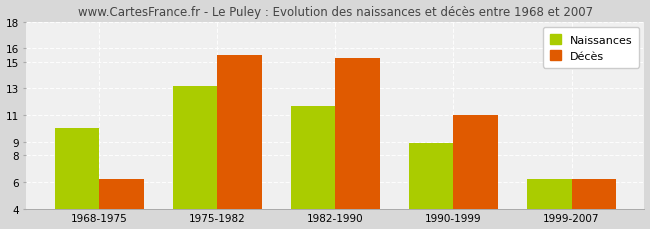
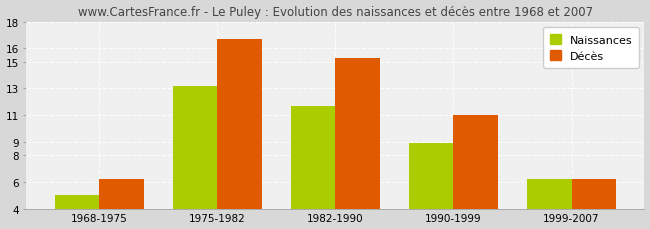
Naissances/1968-1975: 10.0 -> 5.0
Décès/1975-1982: 15.5 -> 16.7
